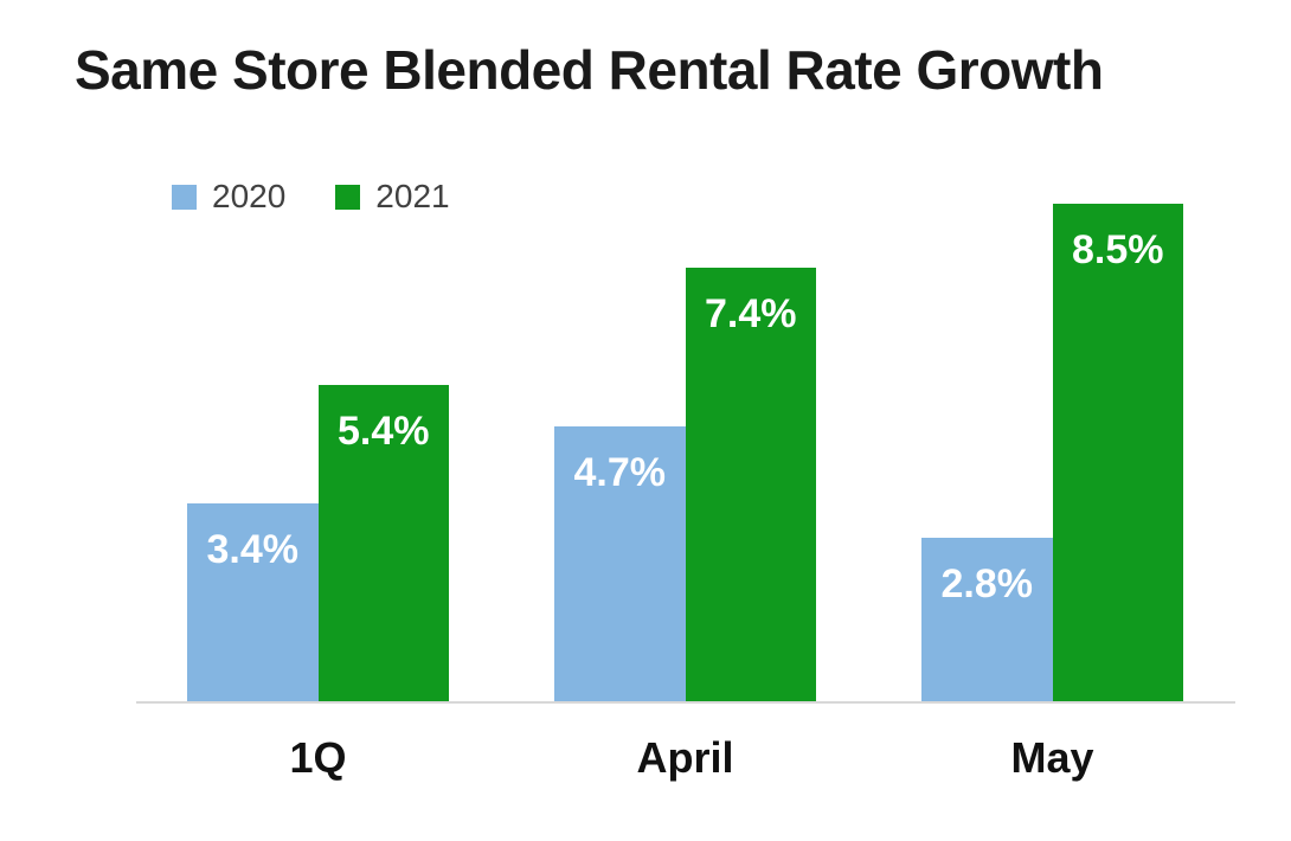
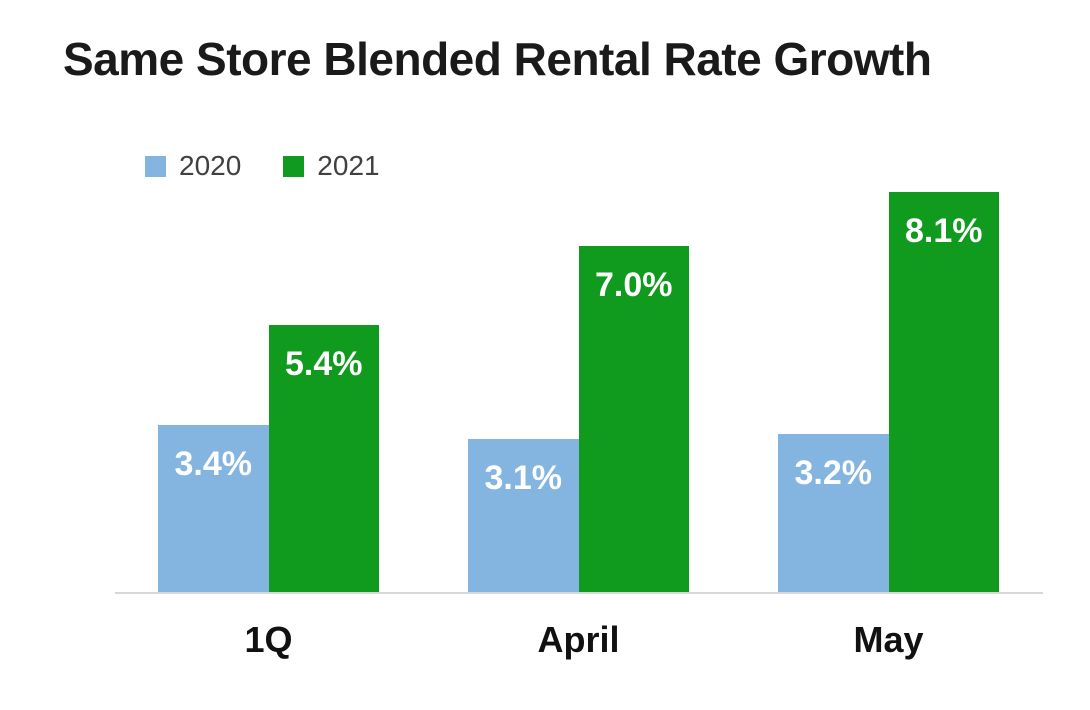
2020/April: 4.7% -> 3.1%
2021/April: 7.4% -> 7.0%
2020/May: 2.8% -> 3.2%
2021/May: 8.5% -> 8.1%
